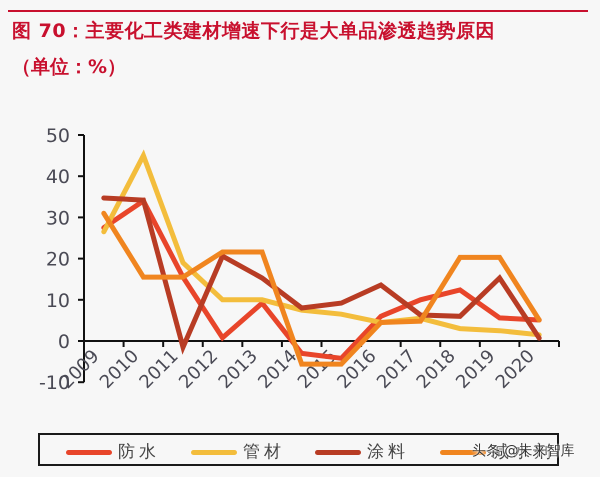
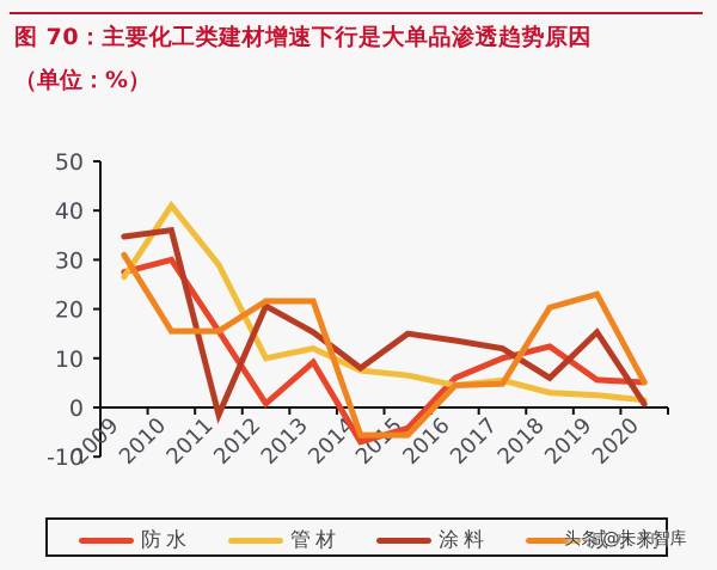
防水/2010: 34 -> 30
管材/2010: 45 -> 41
涂料/2010: 34 -> 36
管材/2011: 19 -> 29
管材/2013: 10 -> 12
防水/2014: -3 -> -7
涂料/2015: 9 -> 15
涂料/2017: 6 -> 12
减水剂/2019: 20 -> 23
